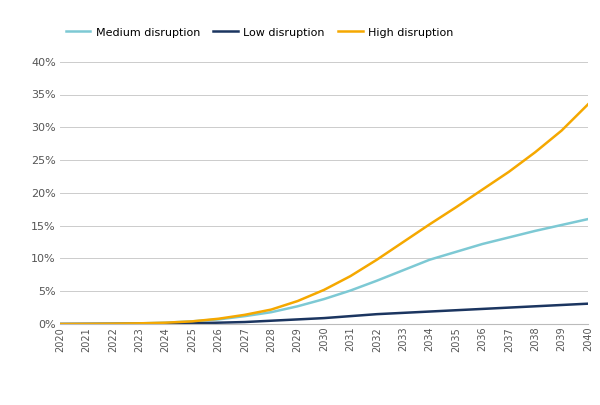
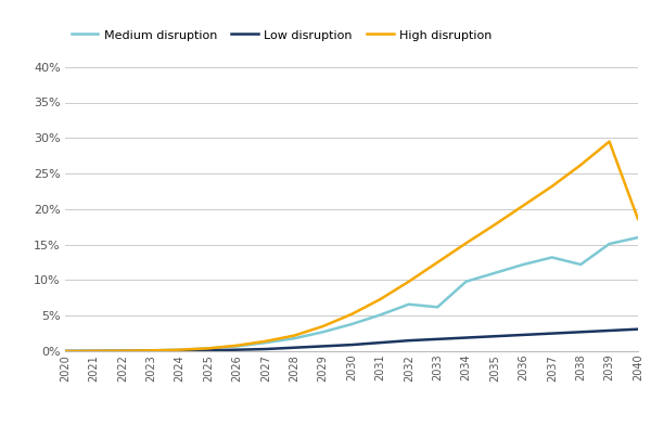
Medium disruption/2033: 8.2% -> 6.2%
Medium disruption/2038: 14.2% -> 12.2%
High disruption/2040: 33.5% -> 18.6%
